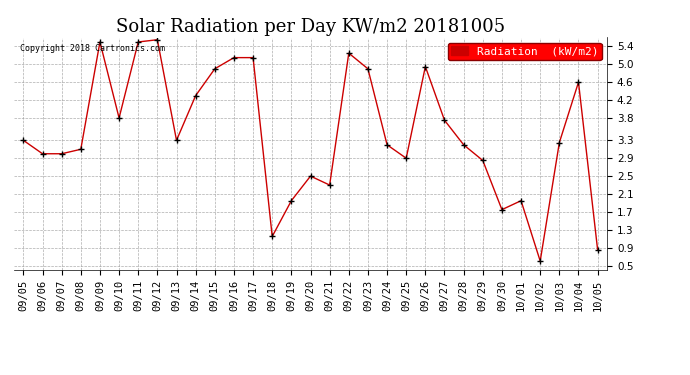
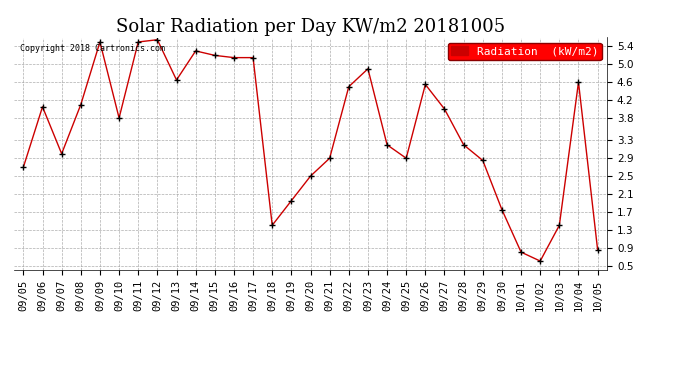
09/05: 3.30 -> 2.70
09/06: 3.00 -> 4.05
09/08: 3.10 -> 4.10
09/13: 3.30 -> 4.65
09/14: 4.30 -> 5.30
09/15: 4.90 -> 5.20
09/18: 1.15 -> 1.40
09/21: 2.30 -> 2.90
09/22: 5.25 -> 4.50
09/26: 4.95 -> 4.55
09/27: 3.75 -> 4.00
10/01: 1.95 -> 0.80
10/03: 3.25 -> 1.40
